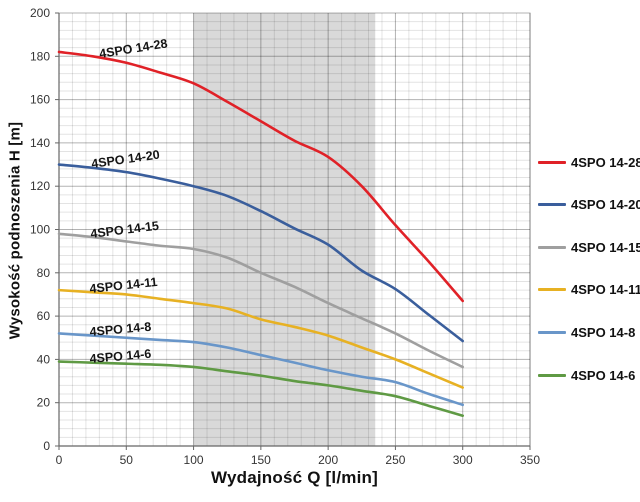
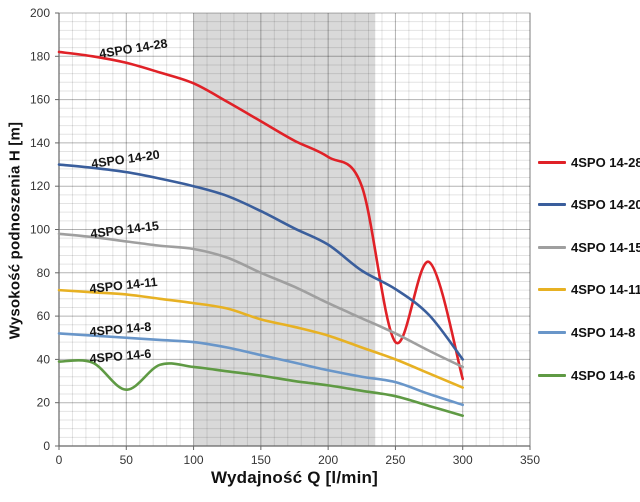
4SPO 14-6/50: 38 -> 26
4SPO 14-28/250: 102 -> 48
4SPO 14-28/300: 67 -> 31
4SPO 14-20/300: 48 -> 40
